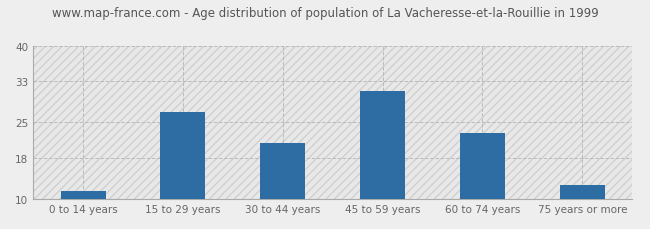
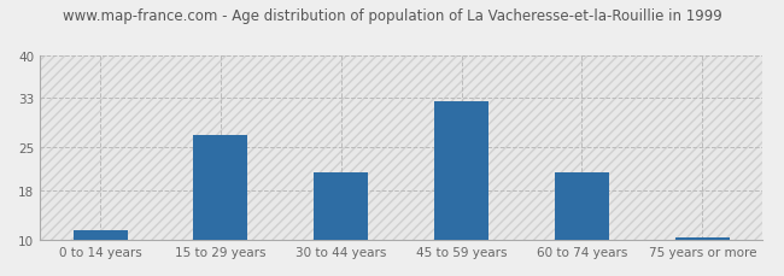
45 to 59 years: 31.2 -> 32.5
60 to 74 years: 23.0 -> 21.0
75 years or more: 12.8 -> 10.5
